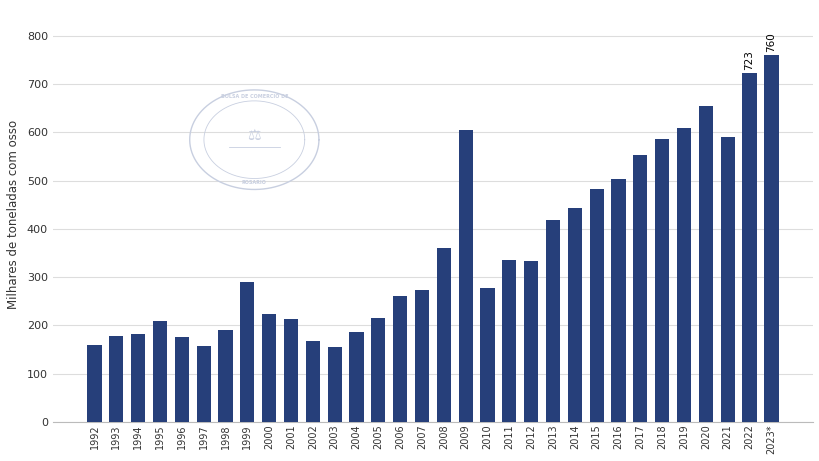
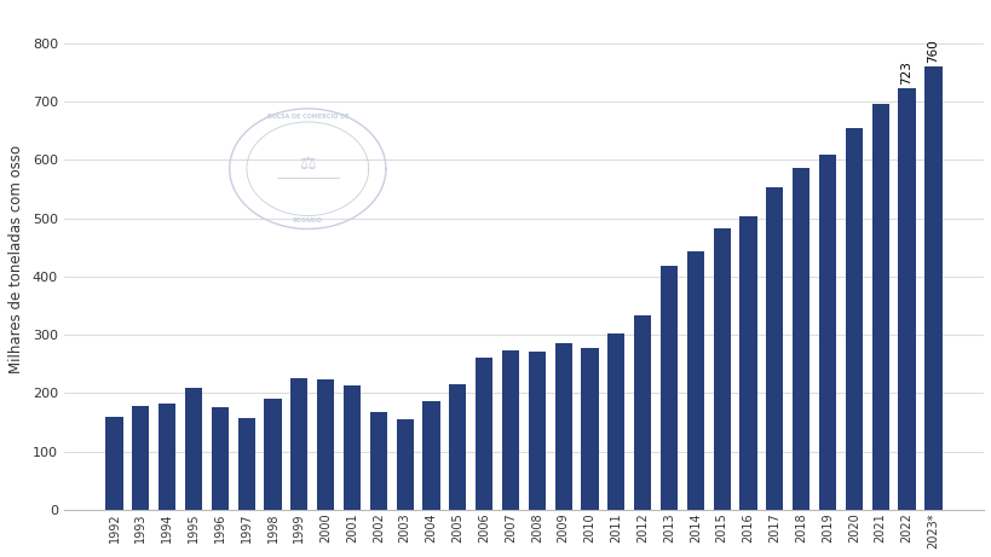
1999: 290 -> 225
2008: 360 -> 272
2009: 605 -> 285
2011: 335 -> 302
2021: 590 -> 697
